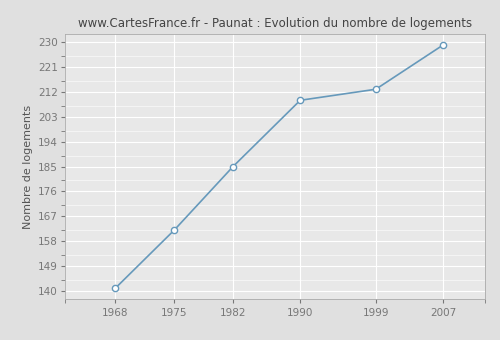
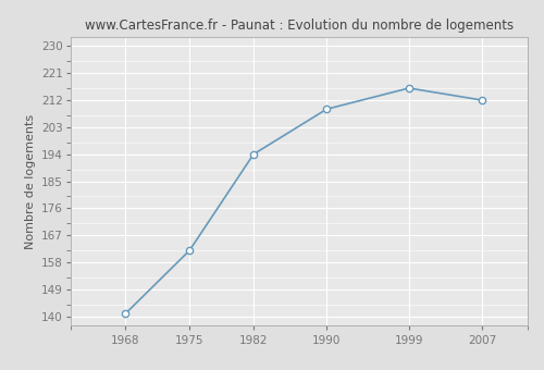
1982: 185 -> 194
1999: 213 -> 216
2007: 229 -> 212
